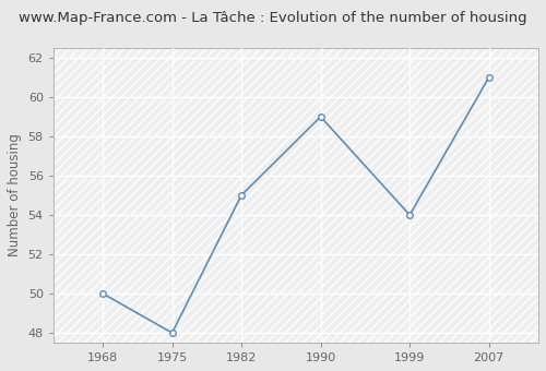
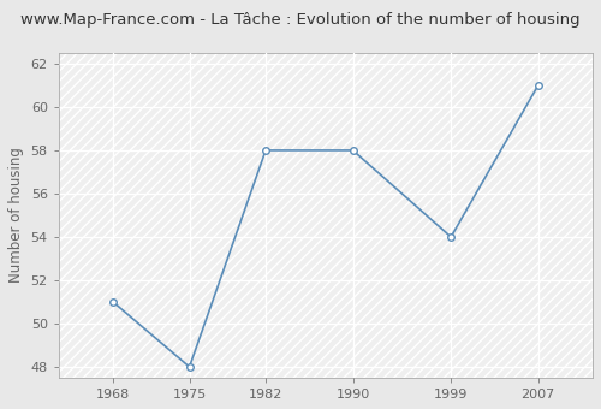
1968: 50 -> 51
1982: 55 -> 58
1990: 59 -> 58
